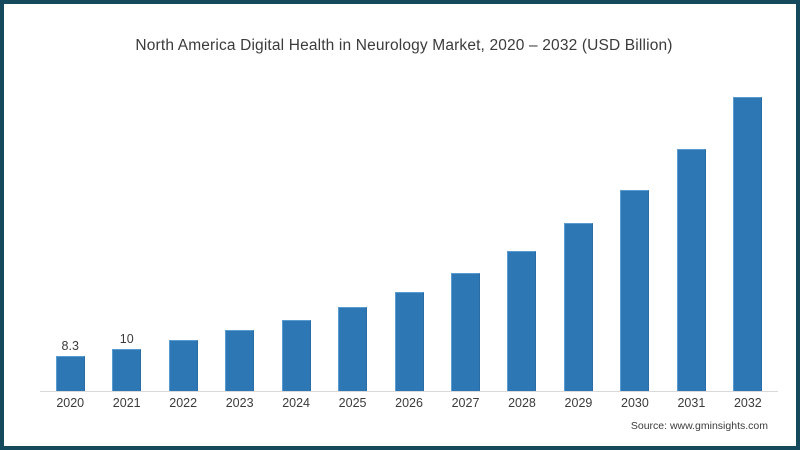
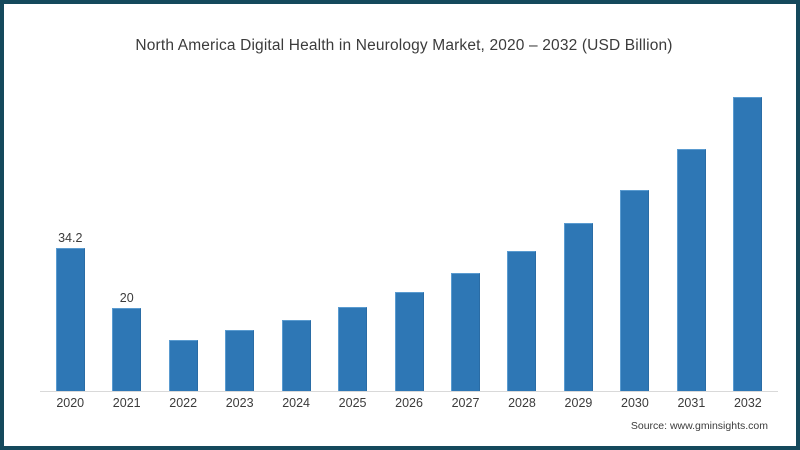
2020: 8.3 -> 34.2
2021: 10 -> 20
